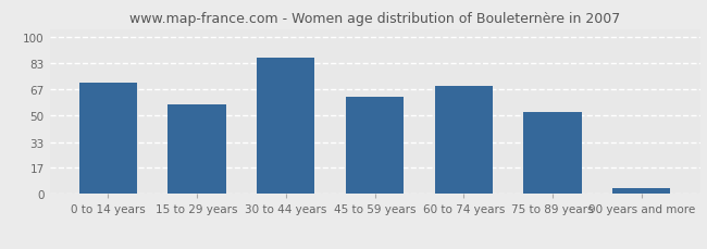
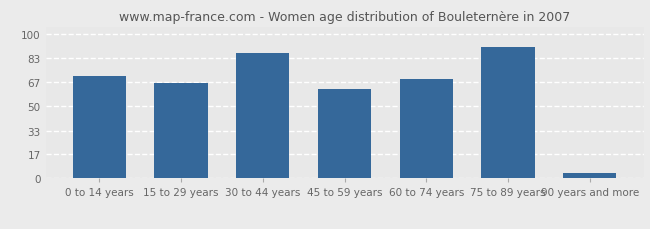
15 to 29 years: 57 -> 66
75 to 89 years: 52 -> 91
